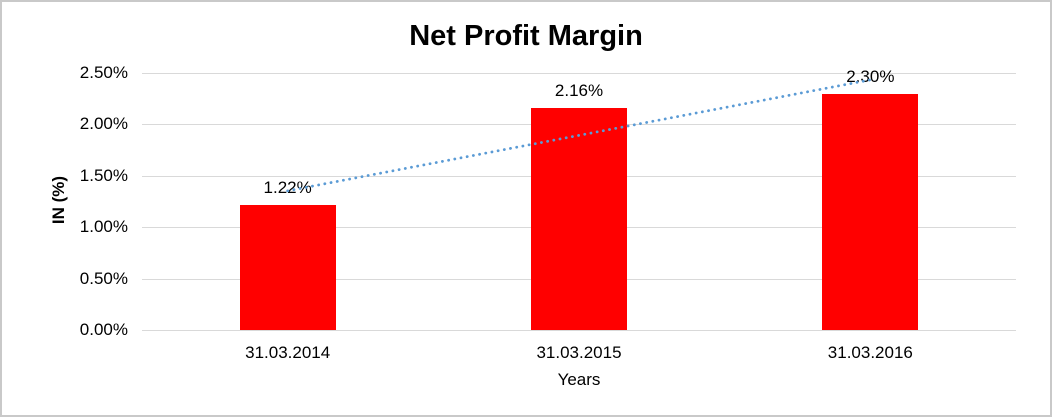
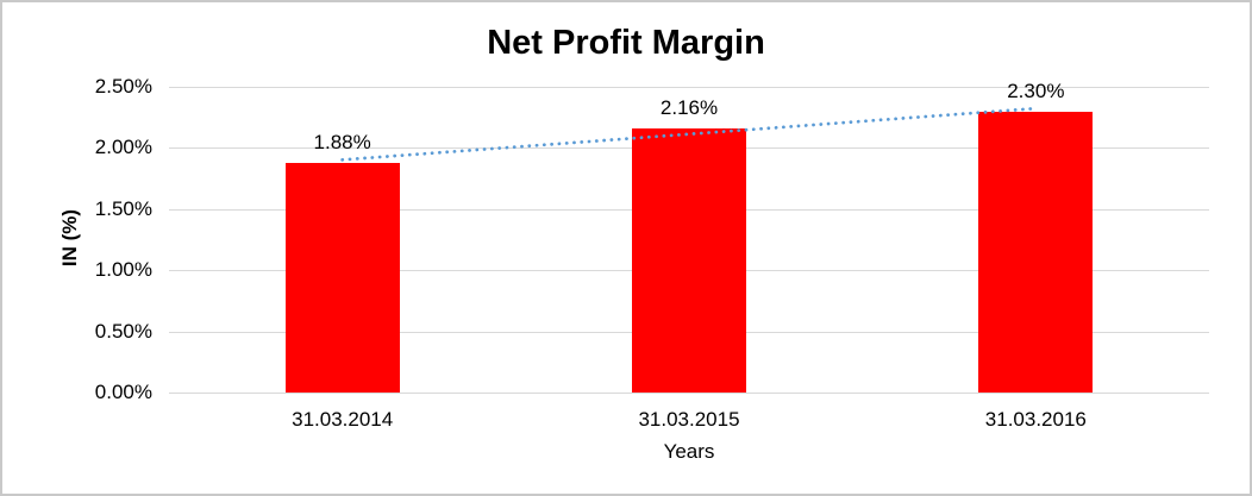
31.03.2014: 1.22% -> 1.88%
